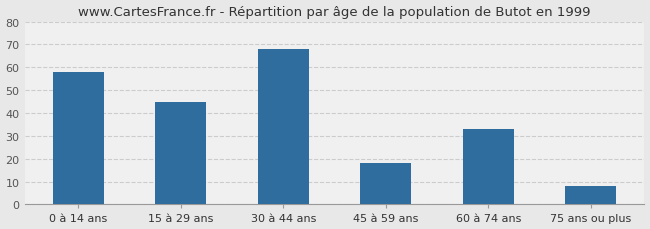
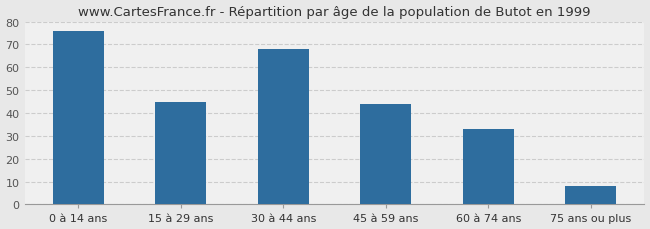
0 à 14 ans: 58 -> 76
45 à 59 ans: 18 -> 44
